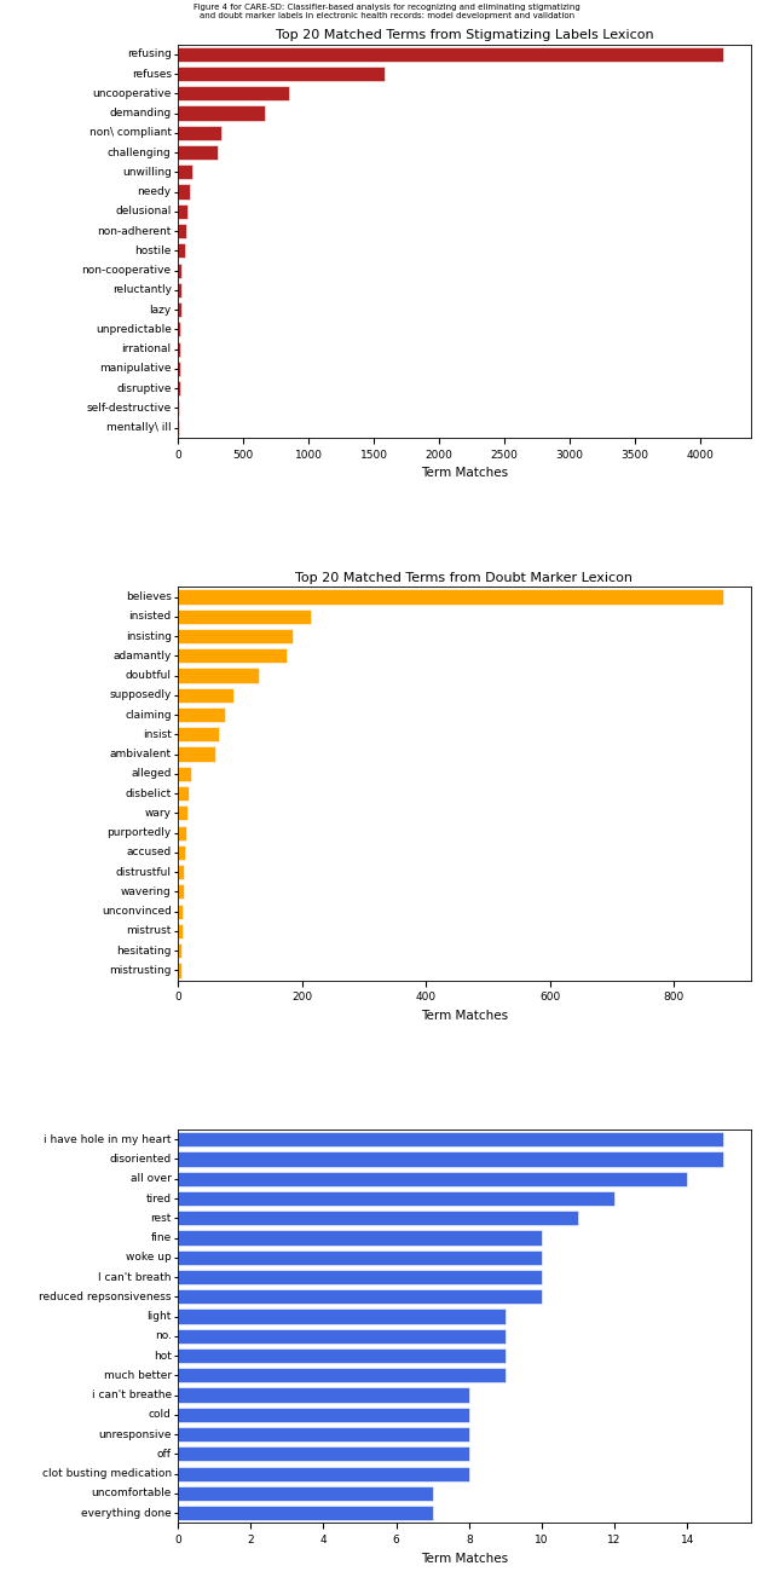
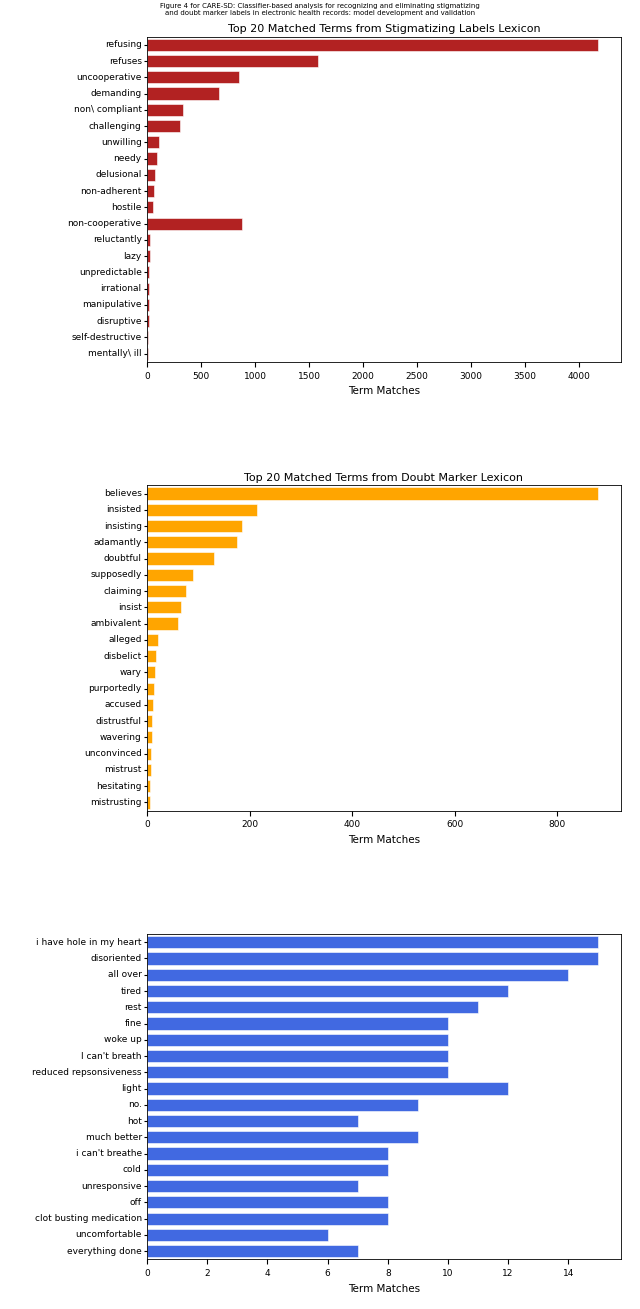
Top 20 Matched Terms from Stigmatizing Labels Lexicon/non-cooperative: 30 -> 880
light: 9 -> 12
hot: 9 -> 7
unresponsive: 8 -> 7
uncomfortable: 7 -> 6
